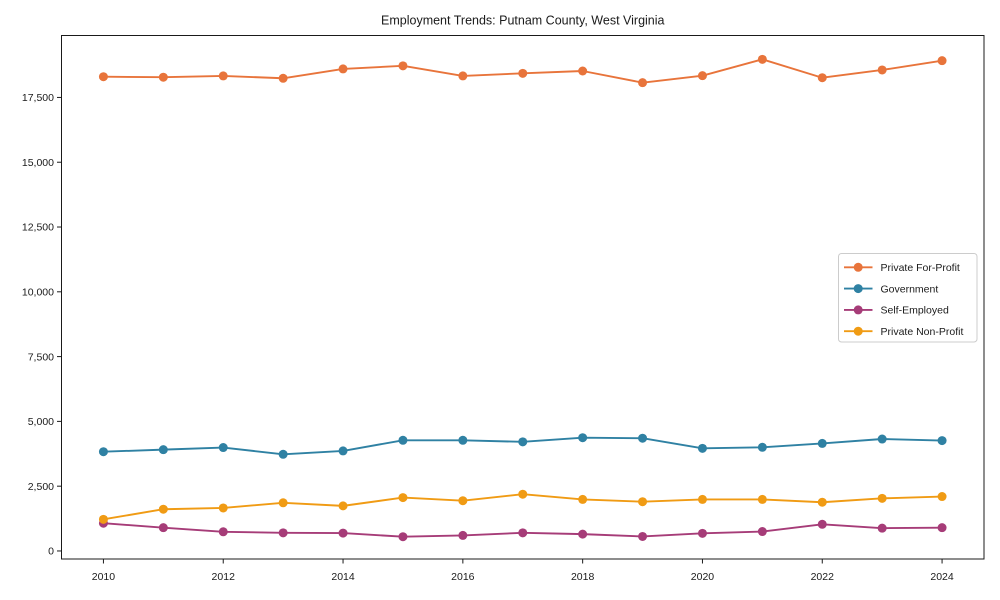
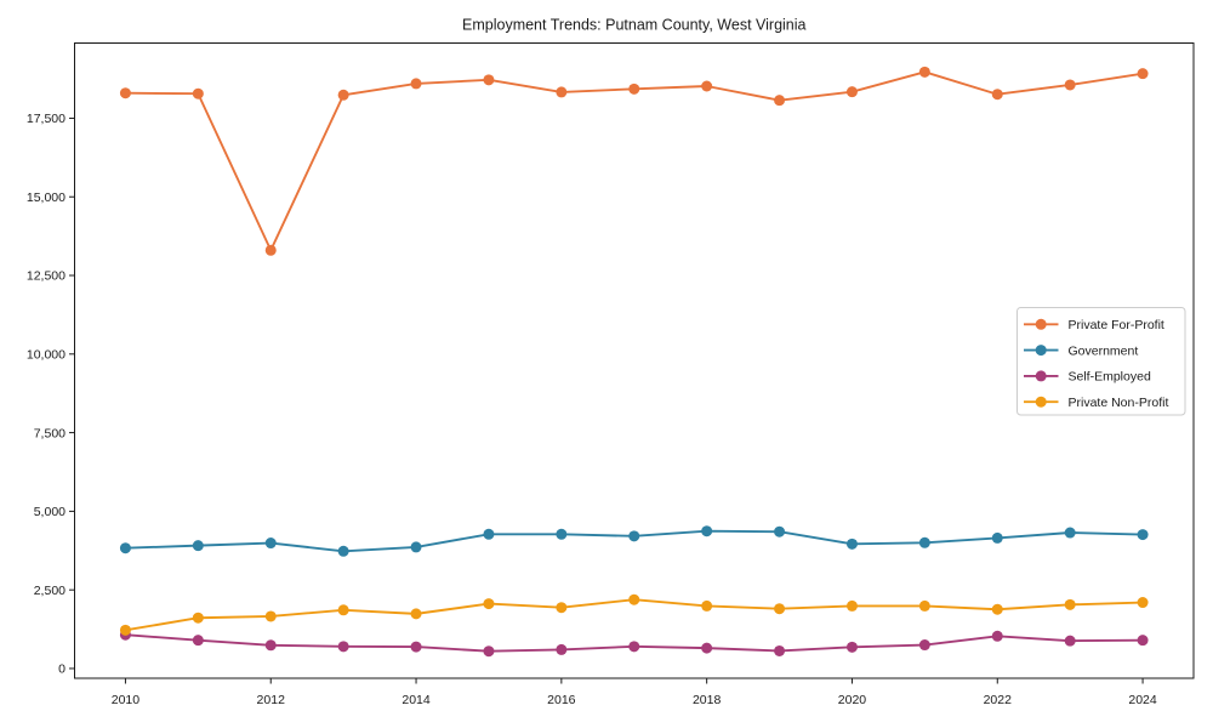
Private For-Profit/2012: 18300 -> 13300
